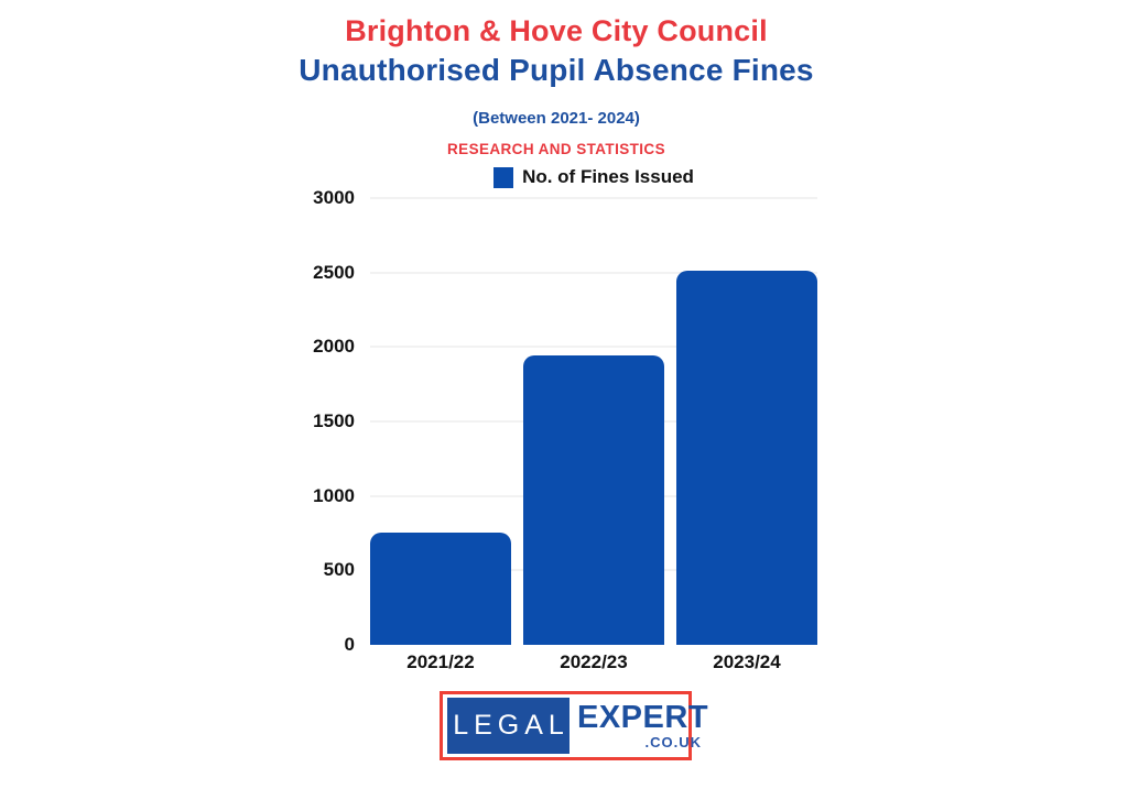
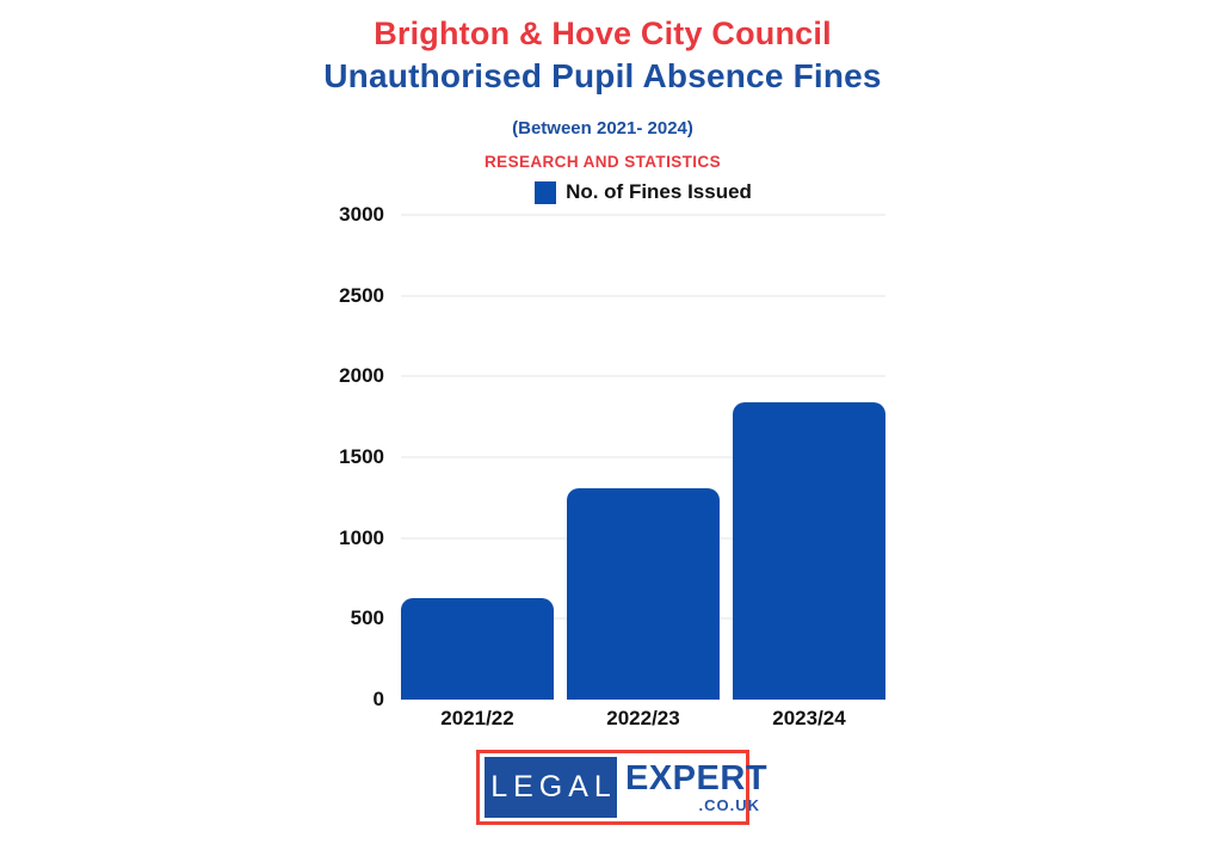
2021/22: 750 -> 630
2022/23: 1940 -> 1310
2023/24: 2510 -> 1840
